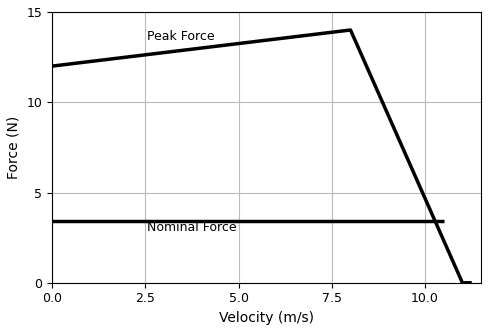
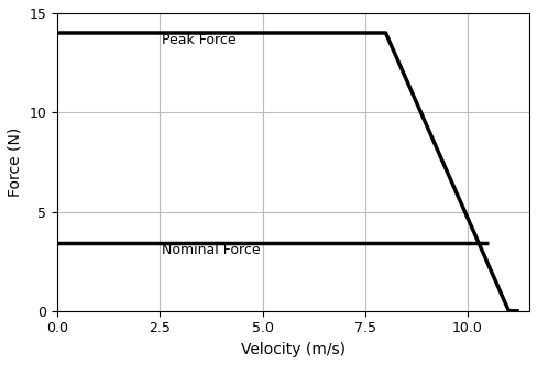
0.0: 12 -> 14
